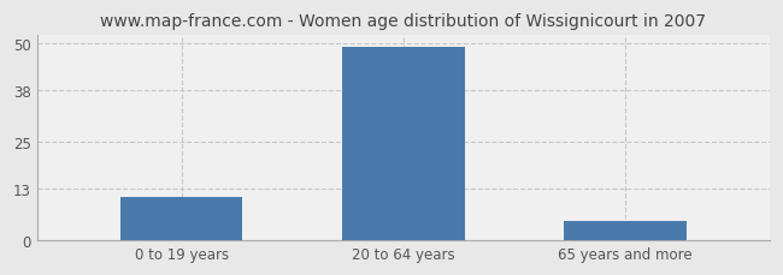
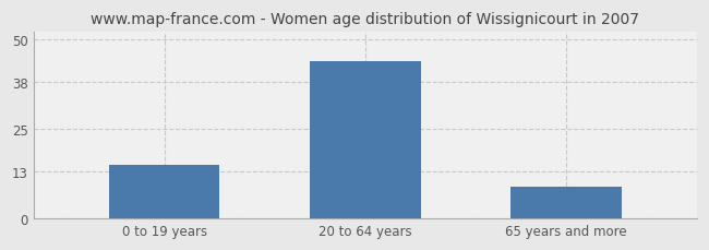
0 to 19 years: 11 -> 15
20 to 64 years: 49 -> 44
65 years and more: 5 -> 9
